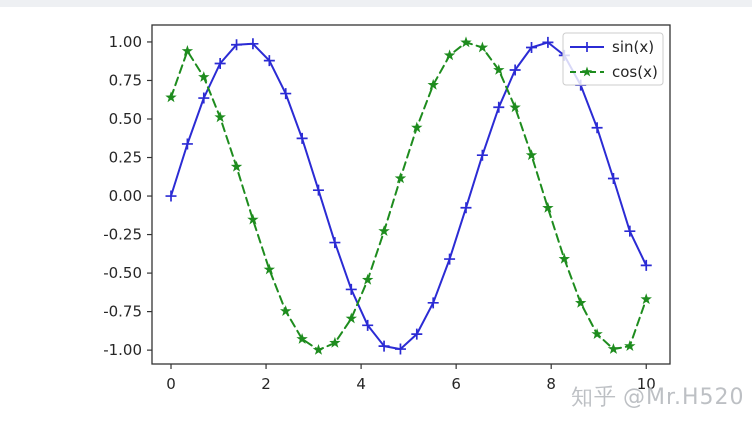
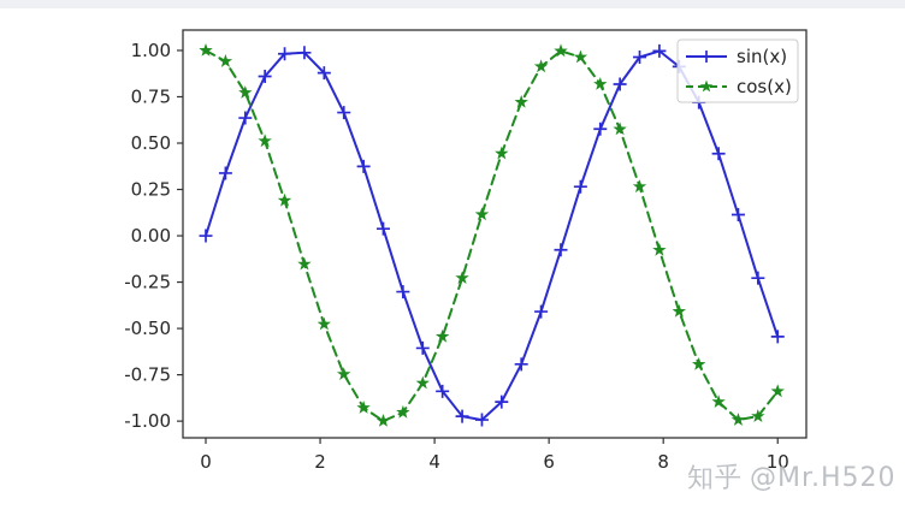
cos(x)/0: 0.64 -> 1.00
sin(x)/10: -0.45 -> -0.54
cos(x)/10: -0.67 -> -0.84
